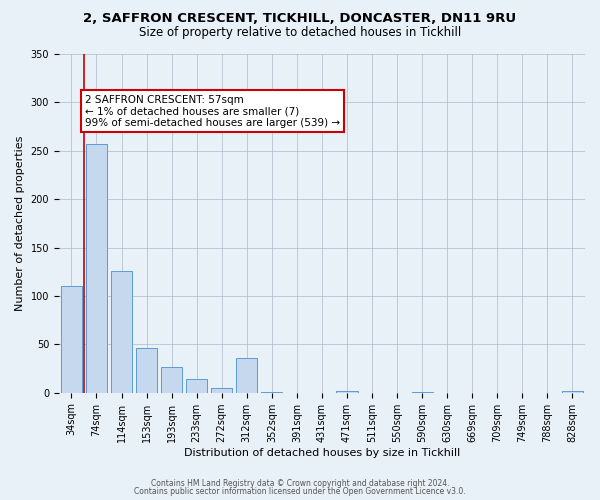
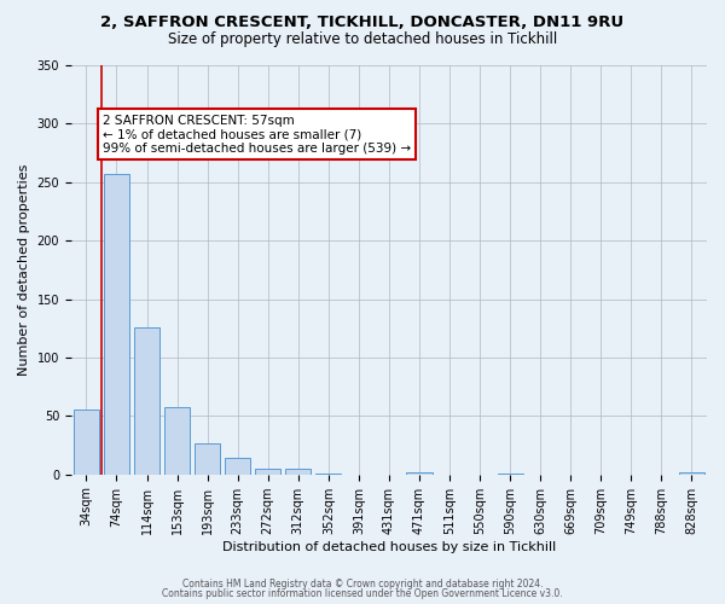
34sqm: 110 -> 55
153sqm: 46 -> 58
312sqm: 36 -> 5
